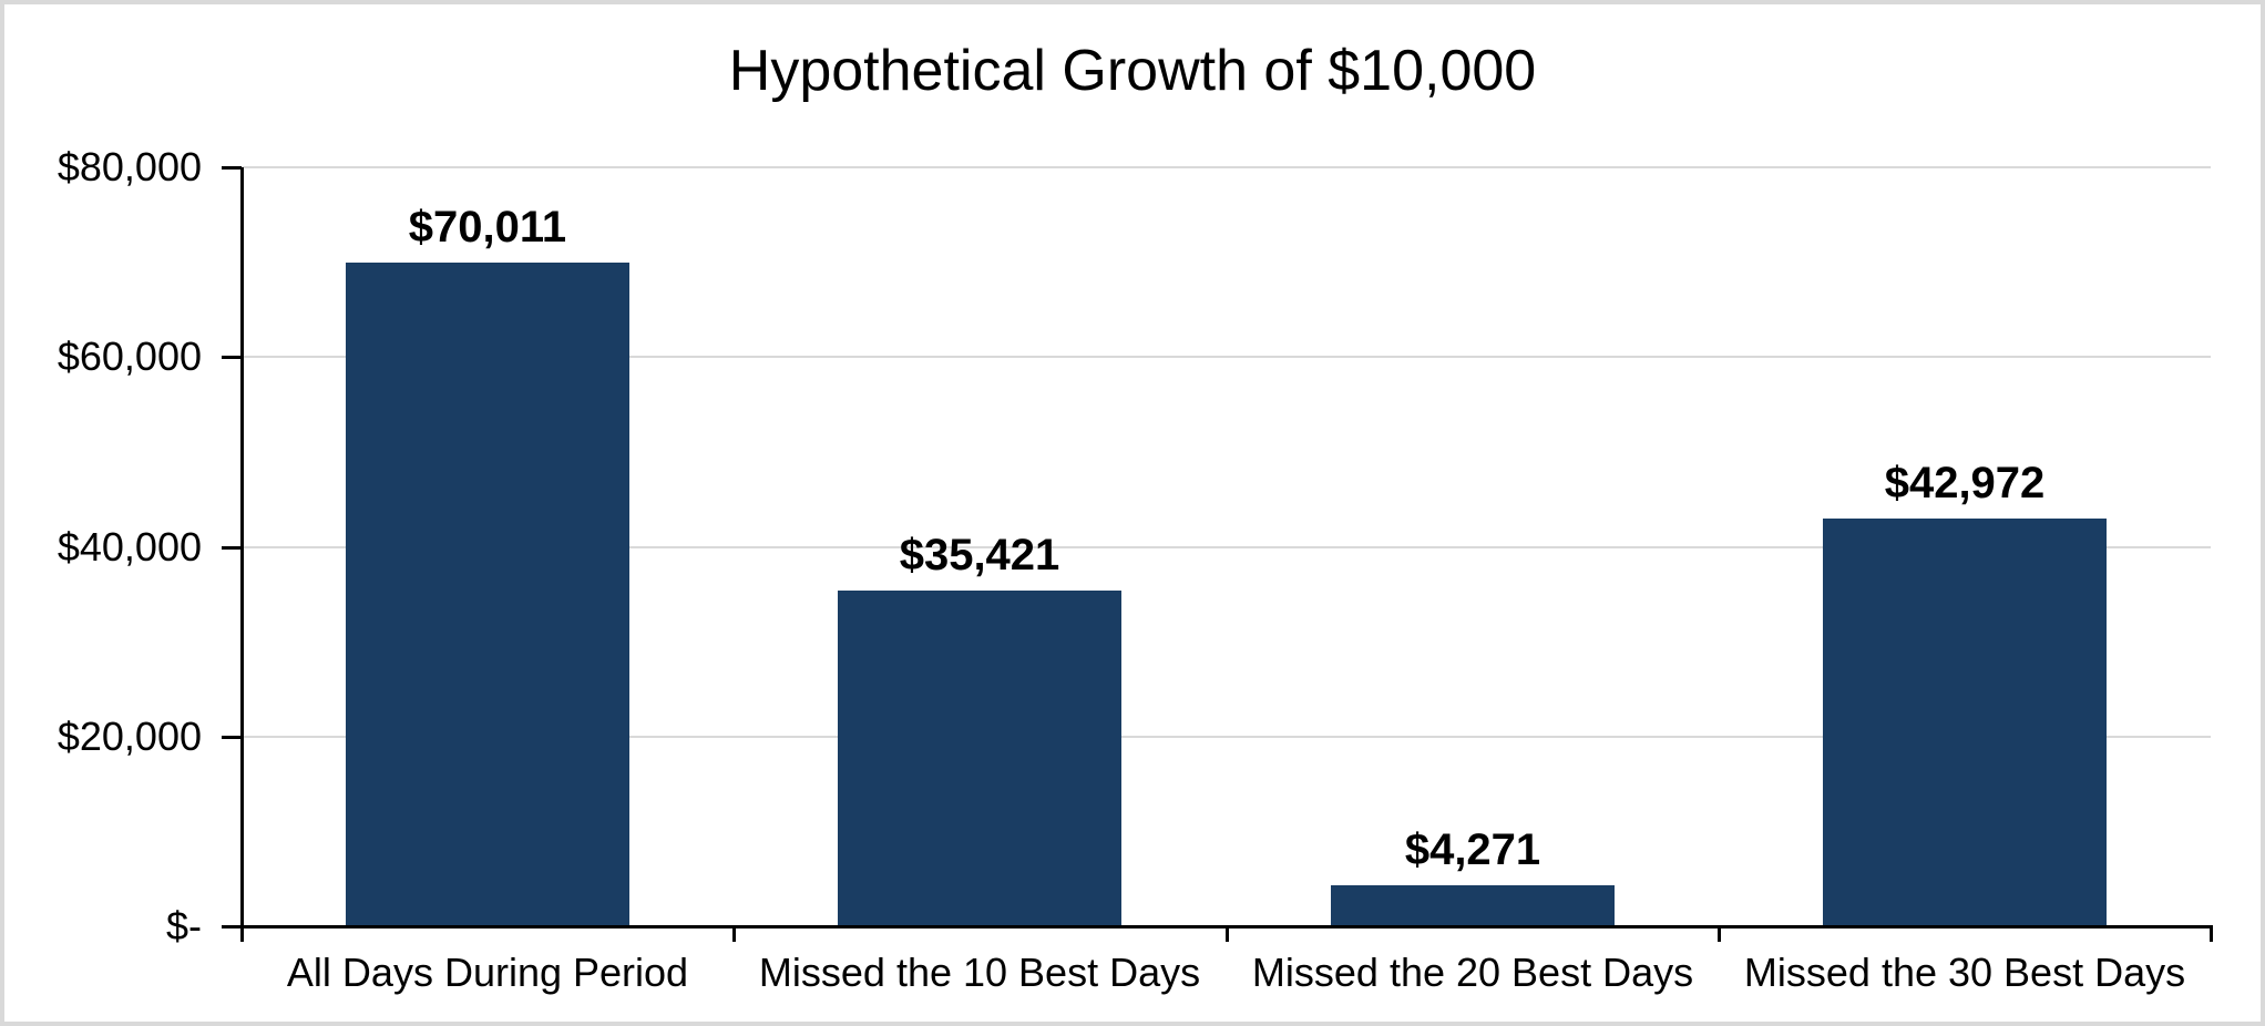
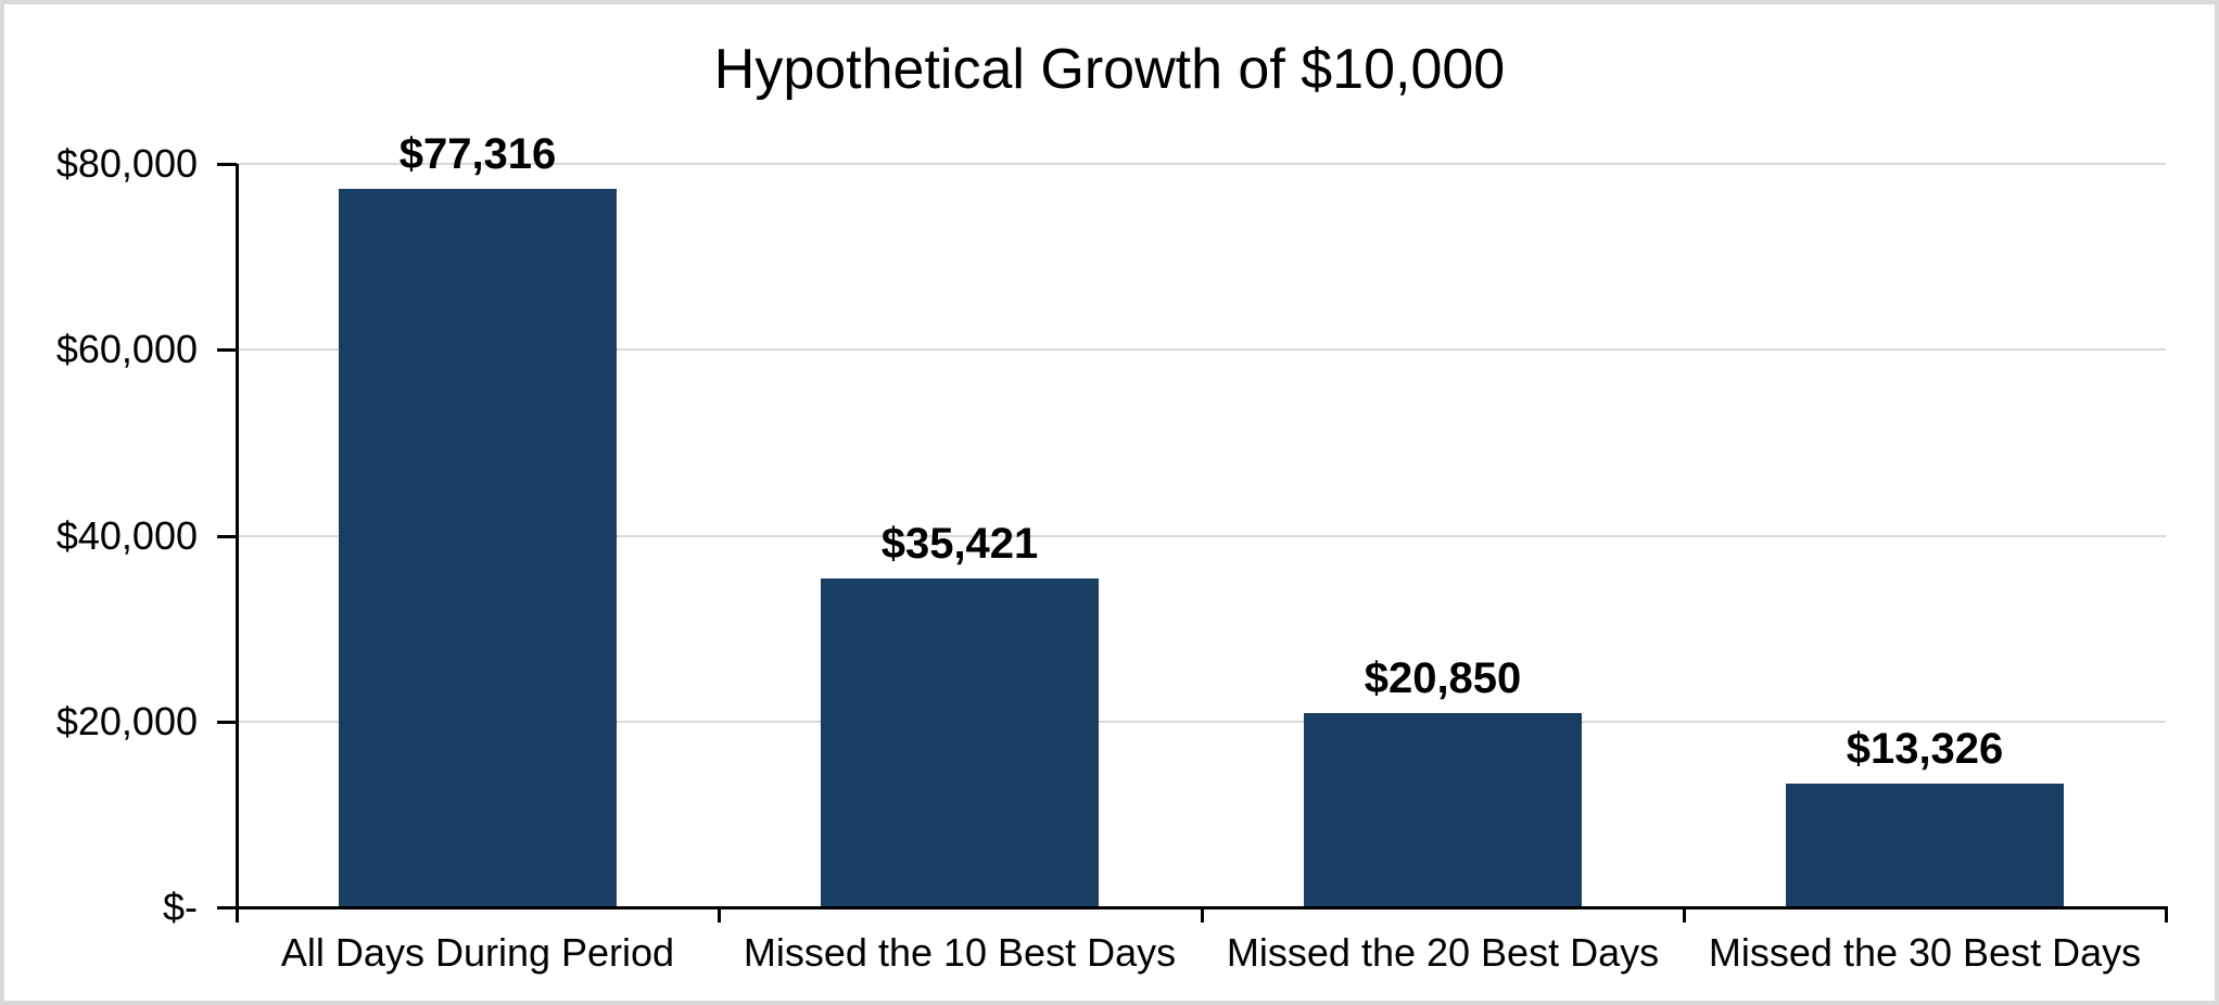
All Days During Period: $70,011 -> $77,316
Missed the 20 Best Days: $4,271 -> $20,850
Missed the 30 Best Days: $42,972 -> $13,326
